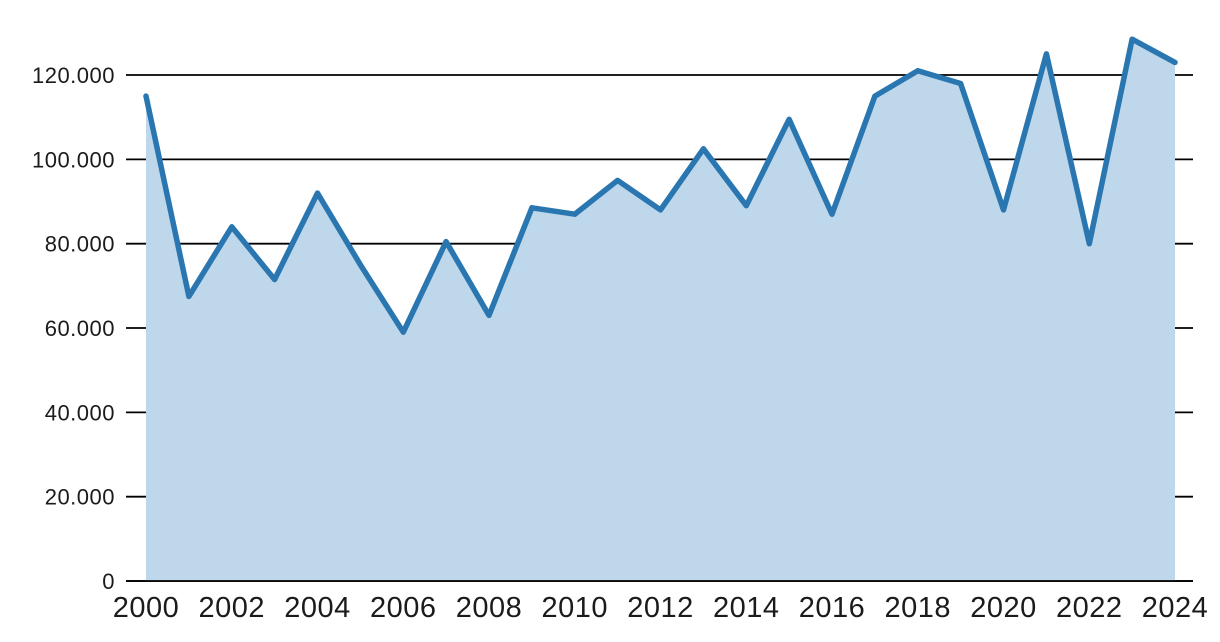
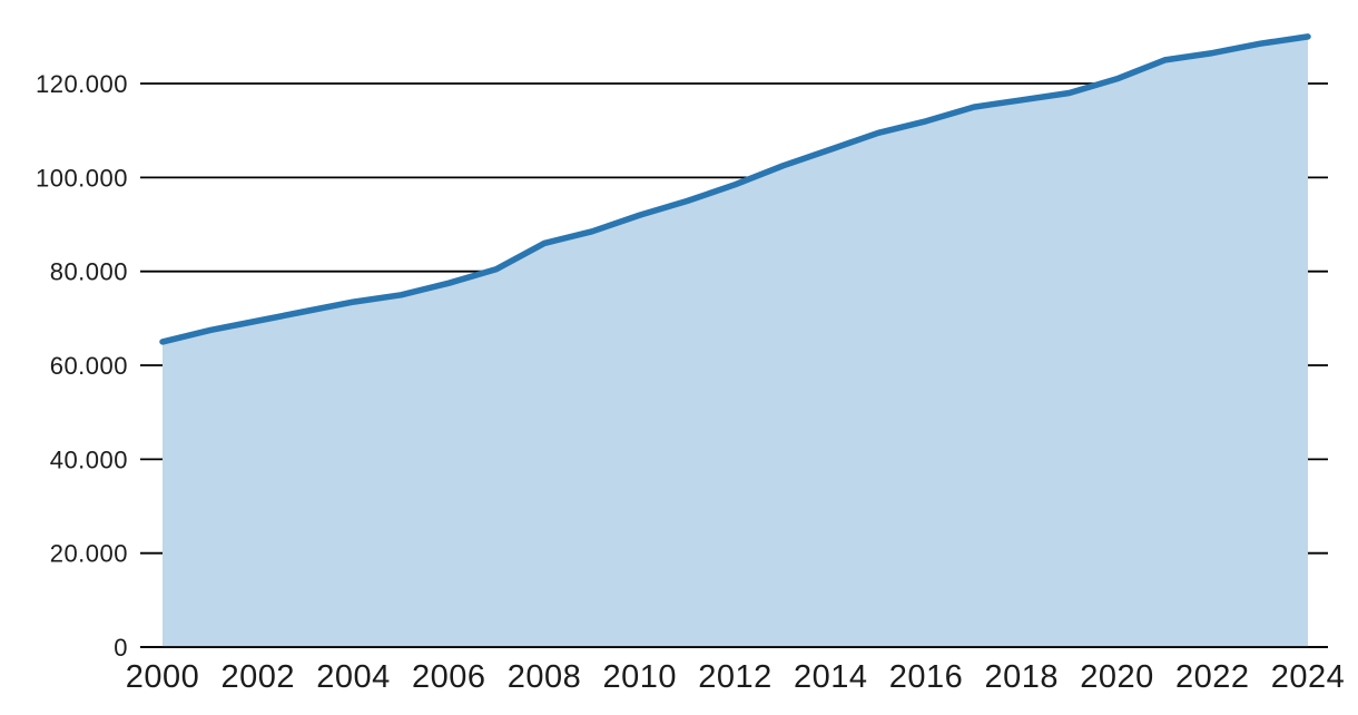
2000: 115000 -> 65000
2002: 84000 -> 70000
2004: 92000 -> 74000
2006: 59000 -> 78000
2008: 63000 -> 86000
2010: 87000 -> 92000
2012: 88000 -> 98000
2014: 89000 -> 106000
2016: 87000 -> 112000
2018: 121000 -> 116000
2020: 88000 -> 121000
2022: 80000 -> 126000
2024: 123000 -> 130000
